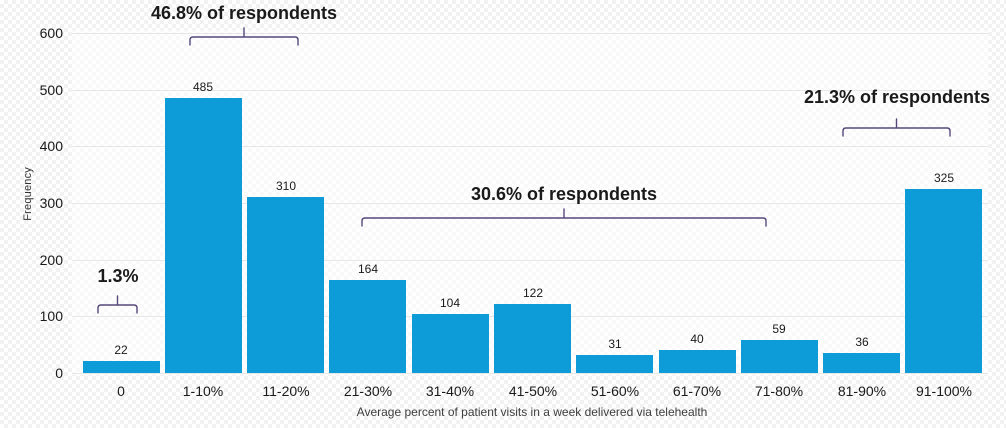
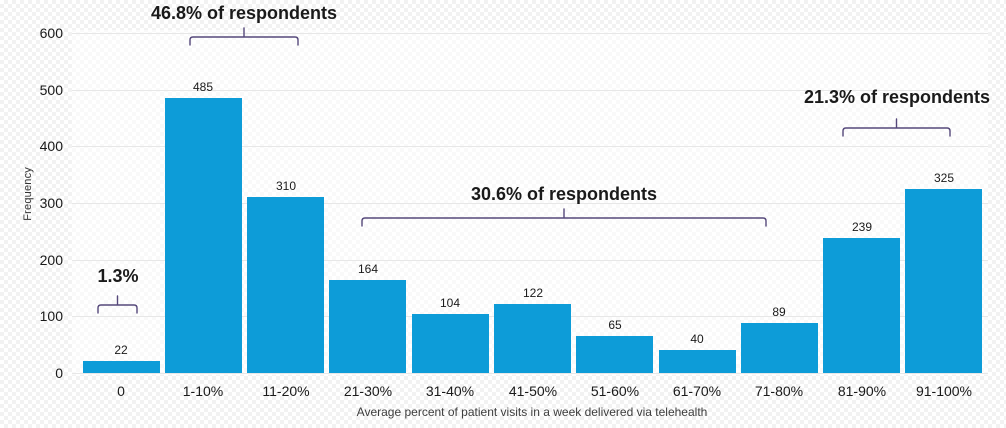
51-60%: 31 -> 65
71-80%: 59 -> 89
81-90%: 36 -> 239
